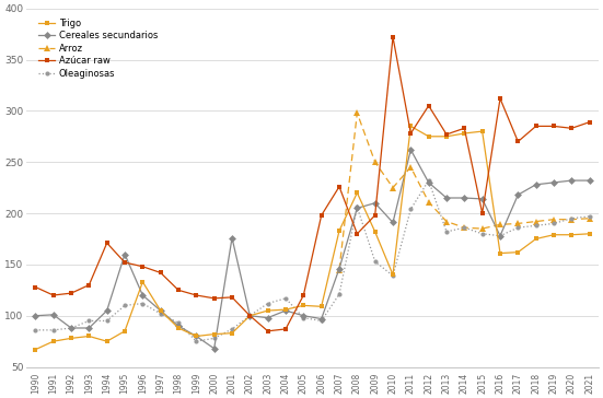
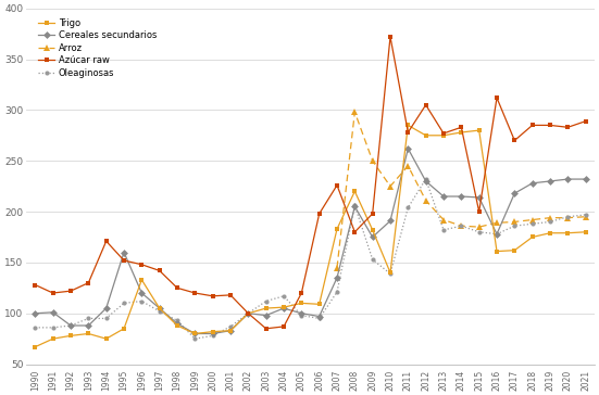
Cereales secundarios/2000: 68 -> 80
Cereales secundarios/2001: 176 -> 83
Cereales secundarios/2007: 146 -> 135
Cereales secundarios/2009: 210 -> 175
